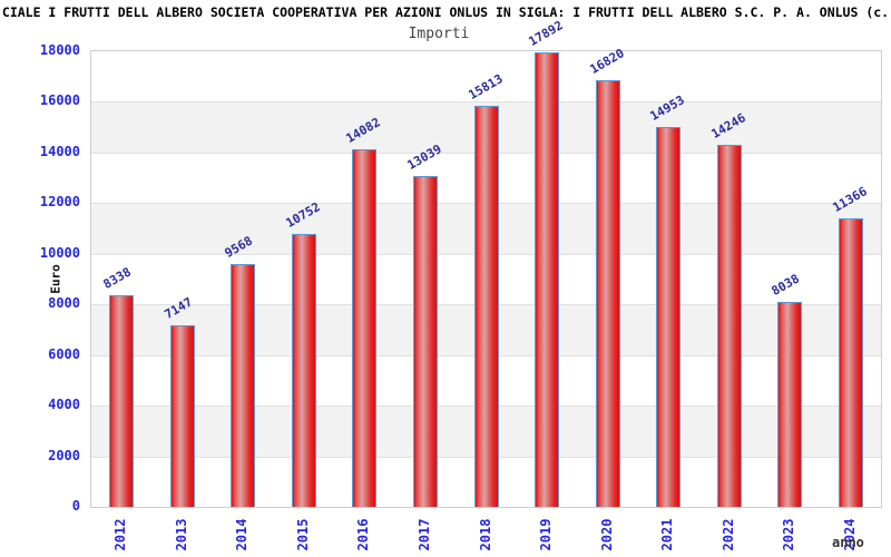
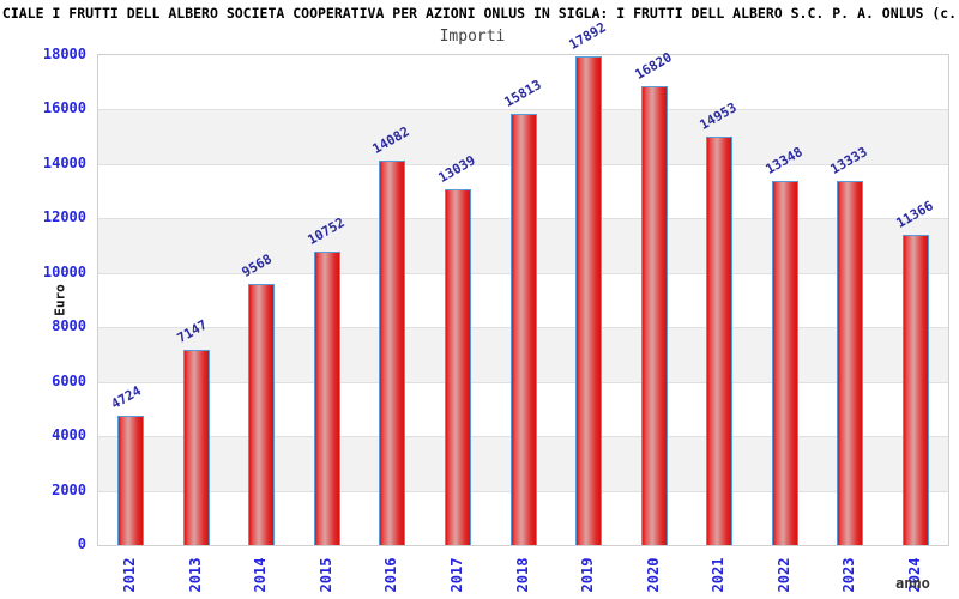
2012: 8338 -> 4724
2022: 14246 -> 13348
2023: 8038 -> 13333
